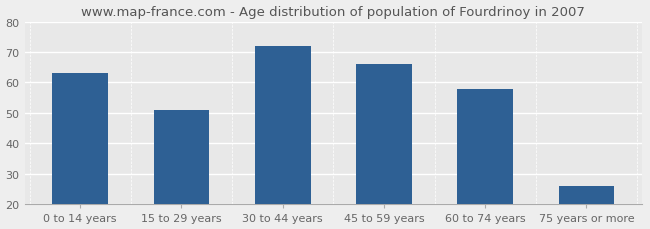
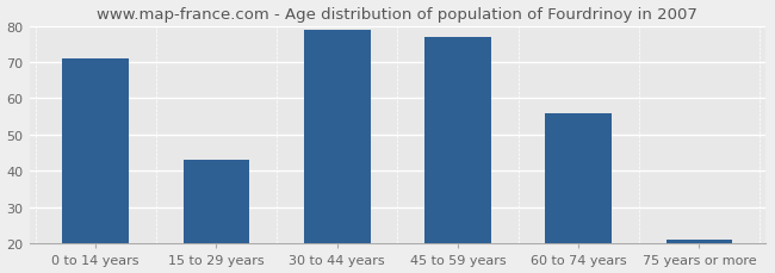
0 to 14 years: 63 -> 71
15 to 29 years: 51 -> 43
30 to 44 years: 72 -> 79
45 to 59 years: 66 -> 77
60 to 74 years: 58 -> 56
75 years or more: 26 -> 21
